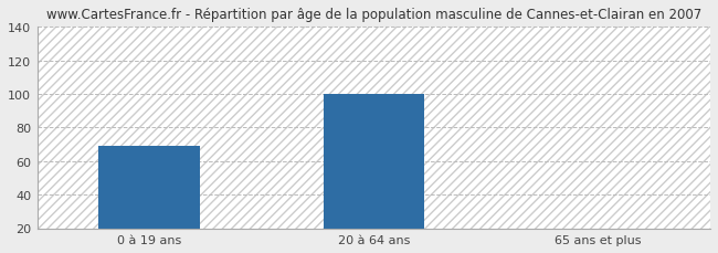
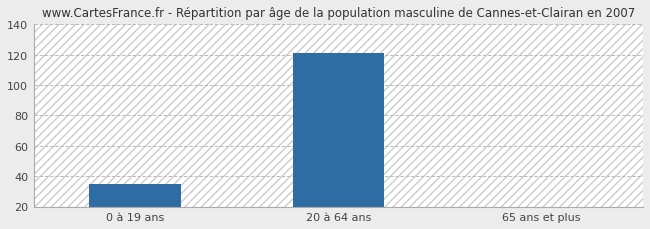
0 à 19 ans: 69 -> 35
20 à 64 ans: 100 -> 121
